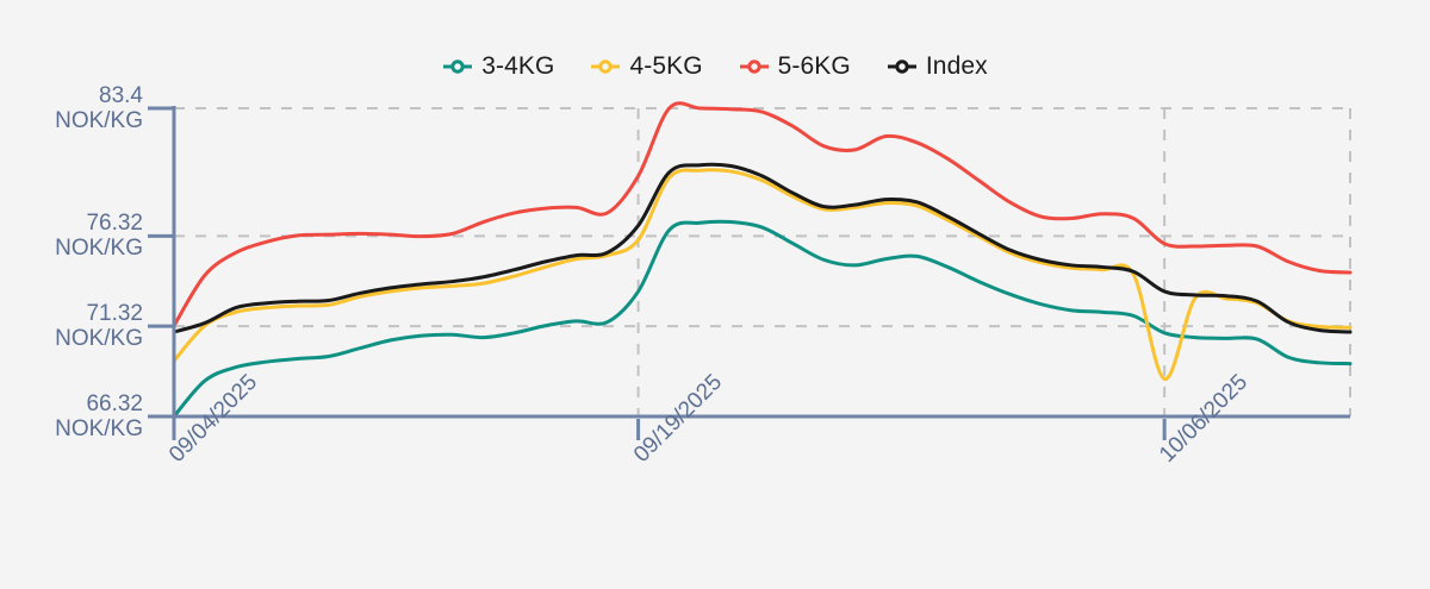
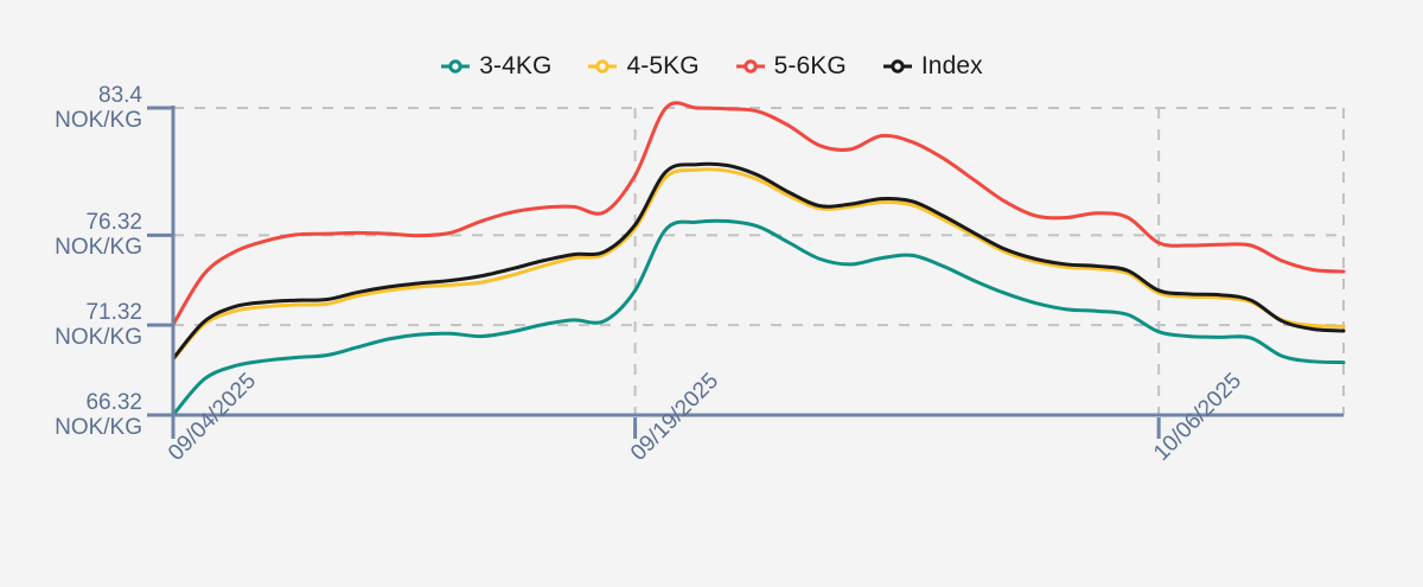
Index/09/04/2025: 71.0 -> 69.5
4-5KG/09/19/2025: 76.1 -> 76.7
4-5KG/10/06/2025: 68.4 -> 73.1
